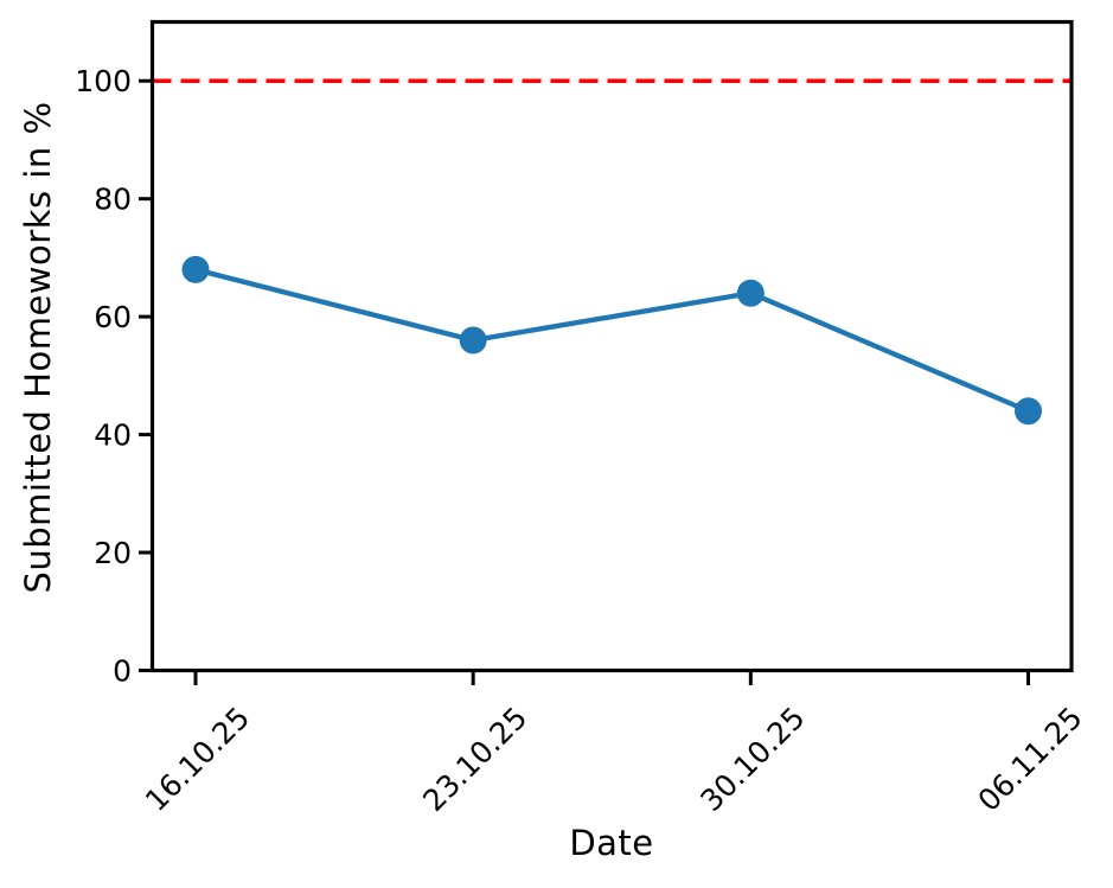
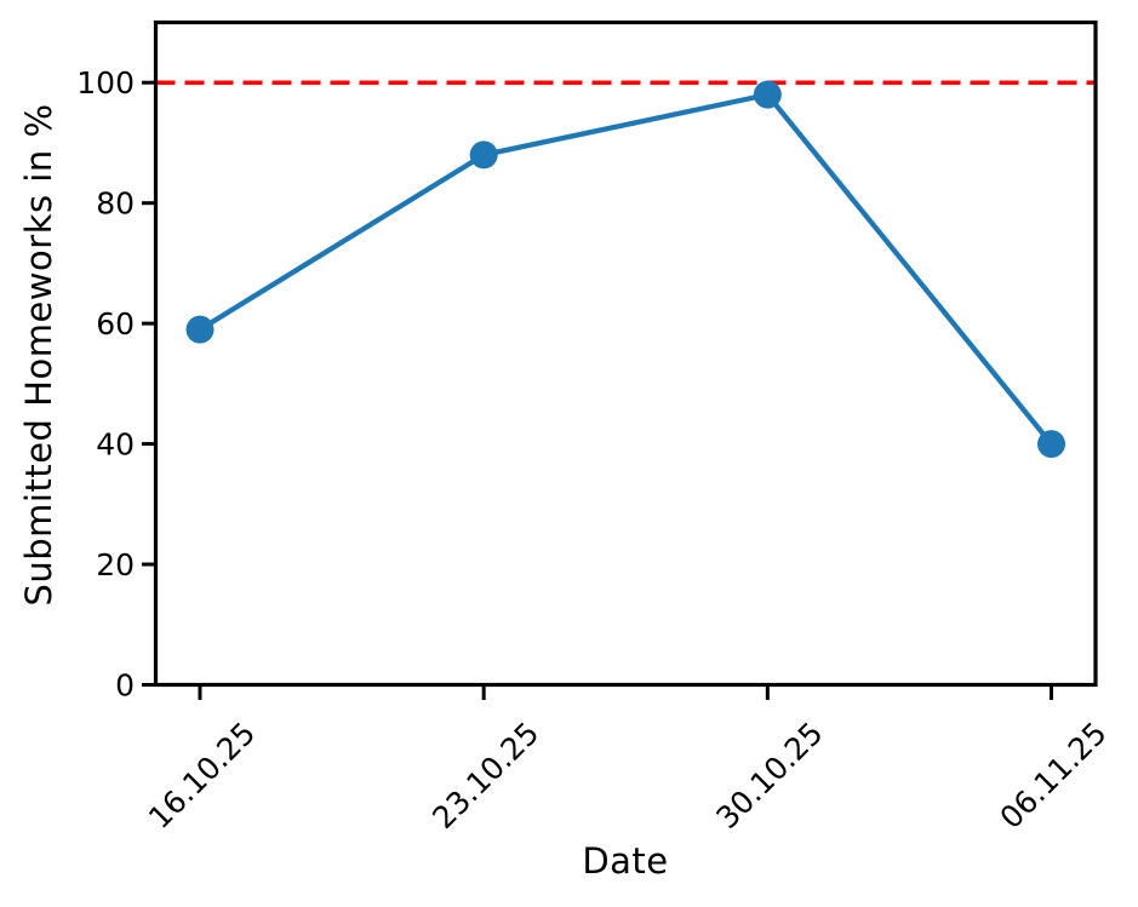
16.10.25: 68 -> 59
23.10.25: 56 -> 88
30.10.25: 64 -> 98
06.11.25: 44 -> 40
